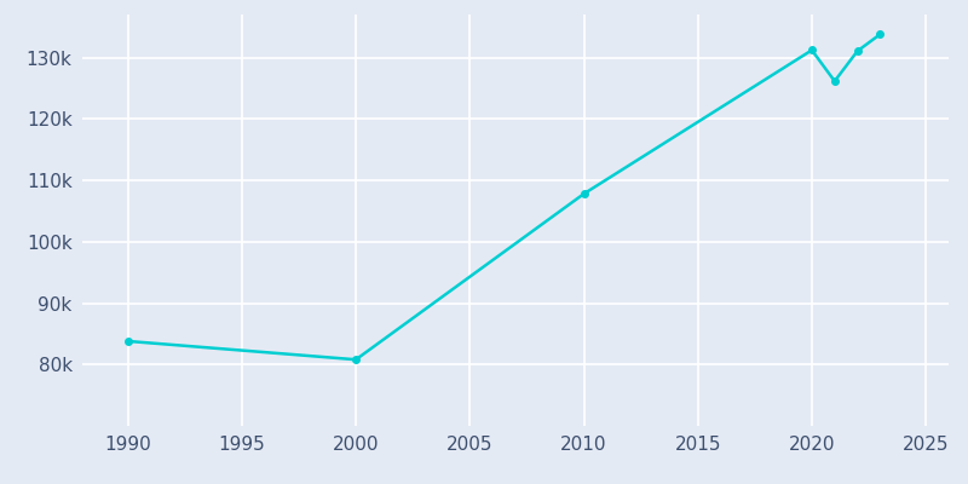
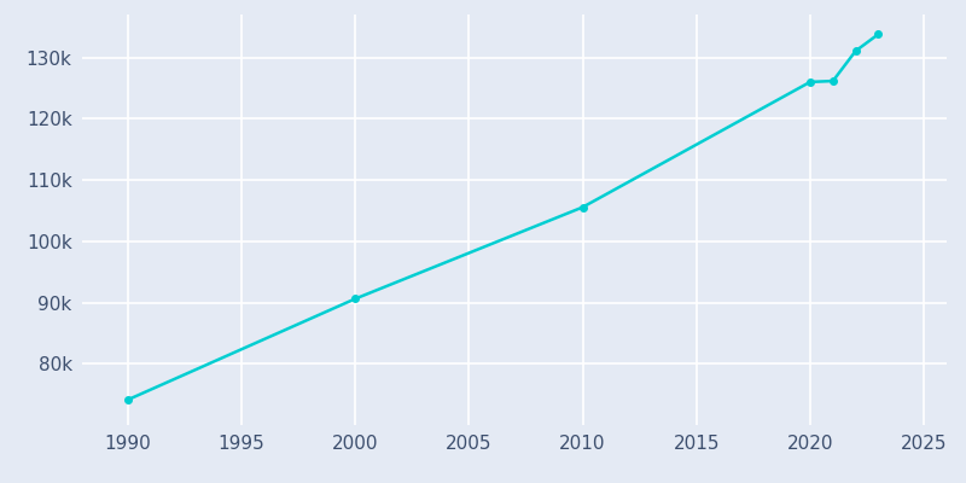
1990: 83.8k -> 74.1k
2000: 80.8k -> 90.6k
2010: 107.8k -> 105.5k
2020: 131.2k -> 126.0k
